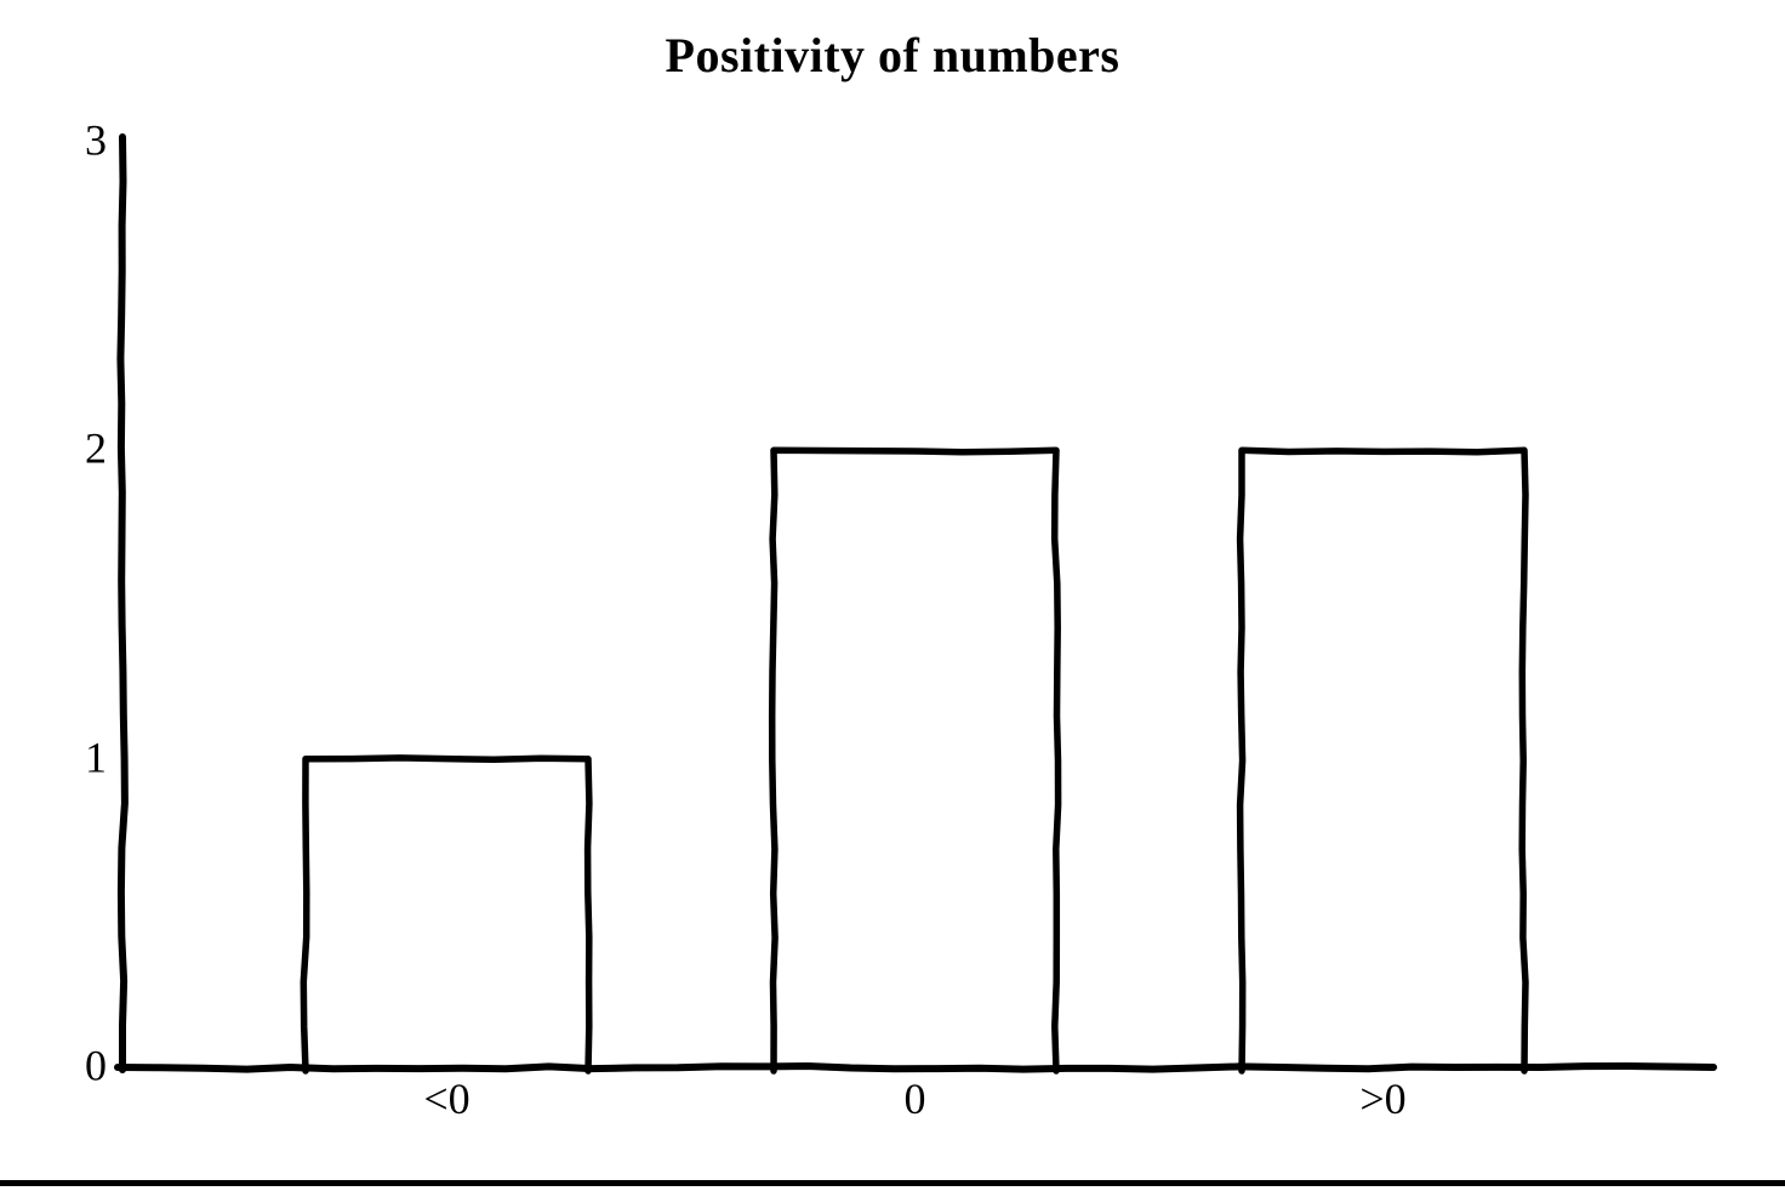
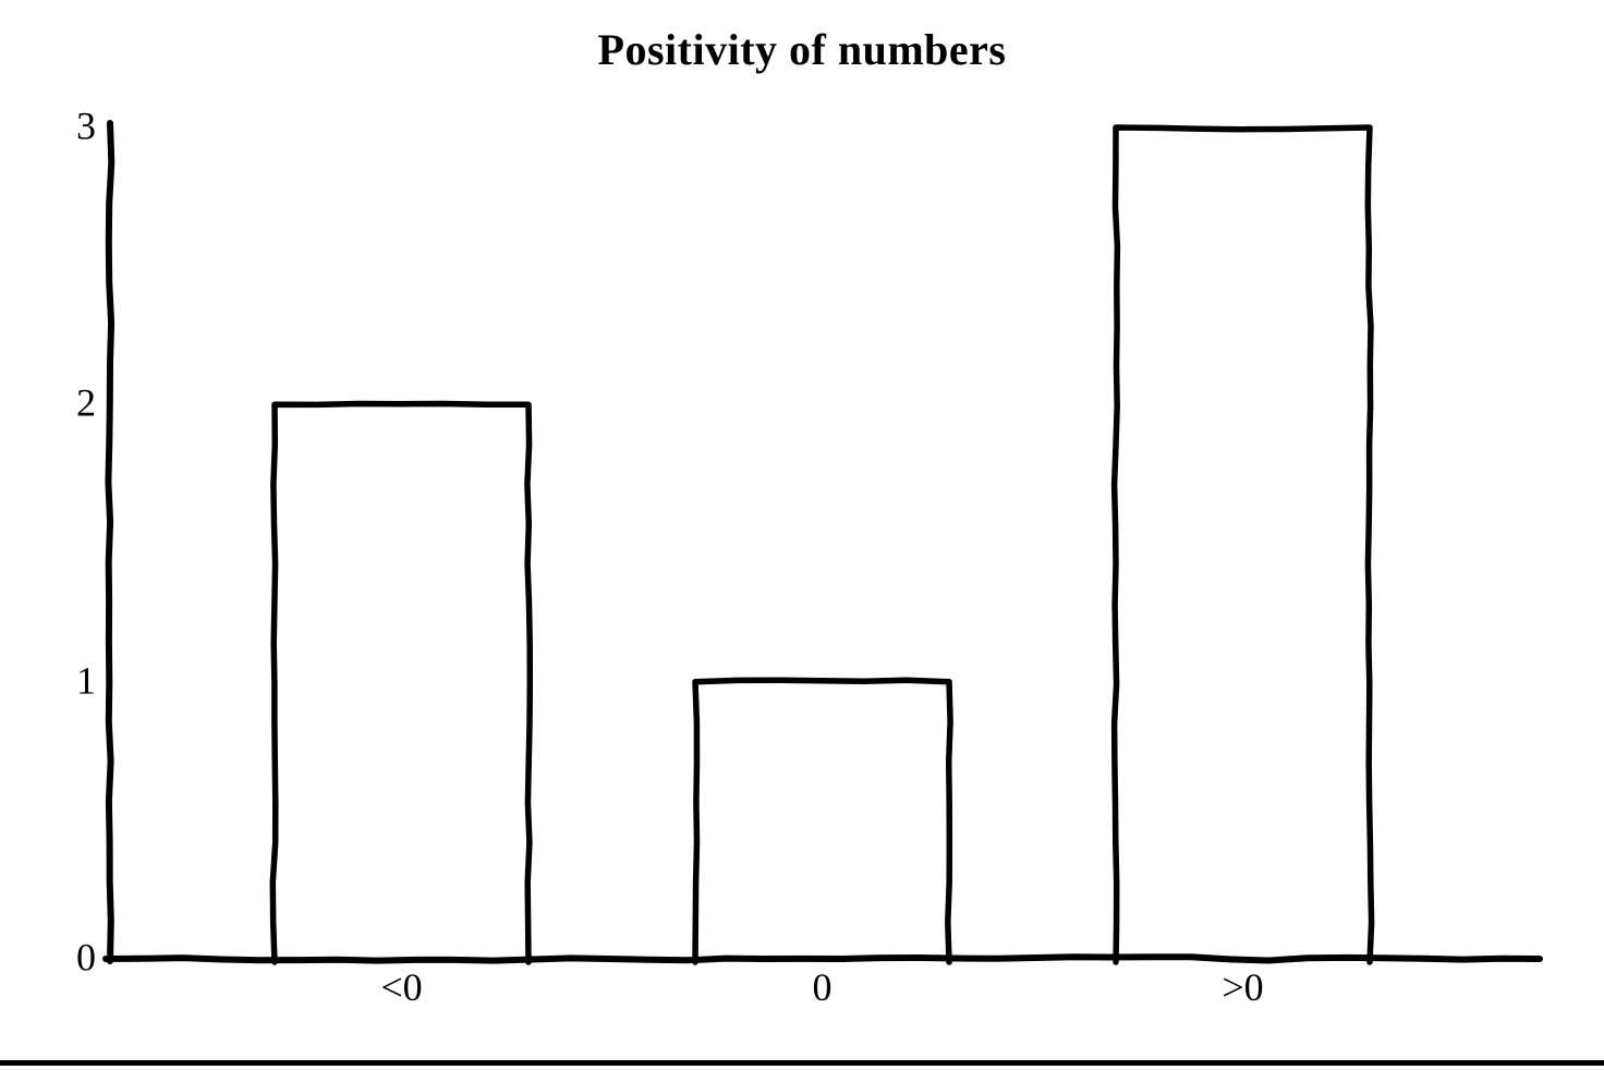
<0: 1 -> 2
0: 2 -> 1
>0: 2 -> 3
